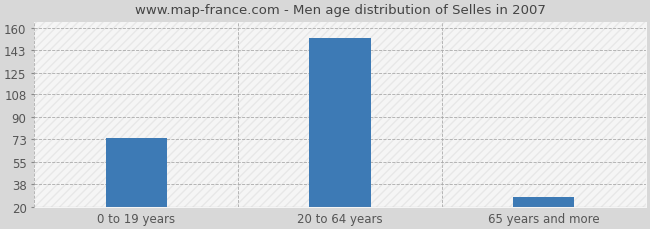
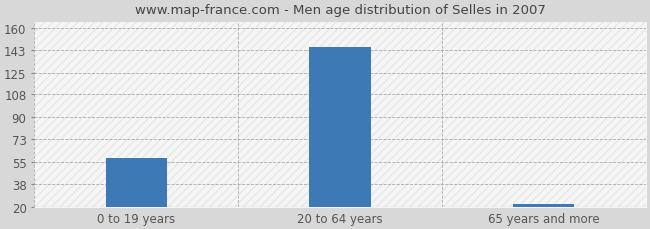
0 to 19 years: 74 -> 58
20 to 64 years: 152 -> 145
65 years and more: 28 -> 22
